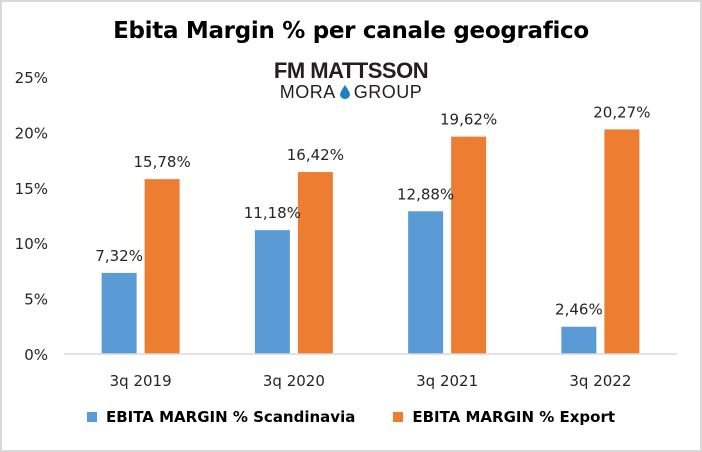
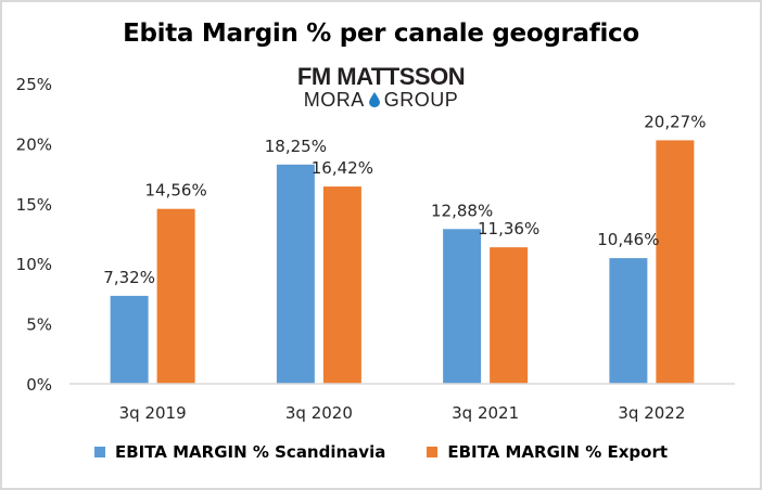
EBITA MARGIN % Export/3q 2019: 15,78% -> 14,56%
EBITA MARGIN % Scandinavia/3q 2020: 11,18% -> 18,25%
EBITA MARGIN % Export/3q 2021: 19,62% -> 11,36%
EBITA MARGIN % Scandinavia/3q 2022: 2,46% -> 10,46%
